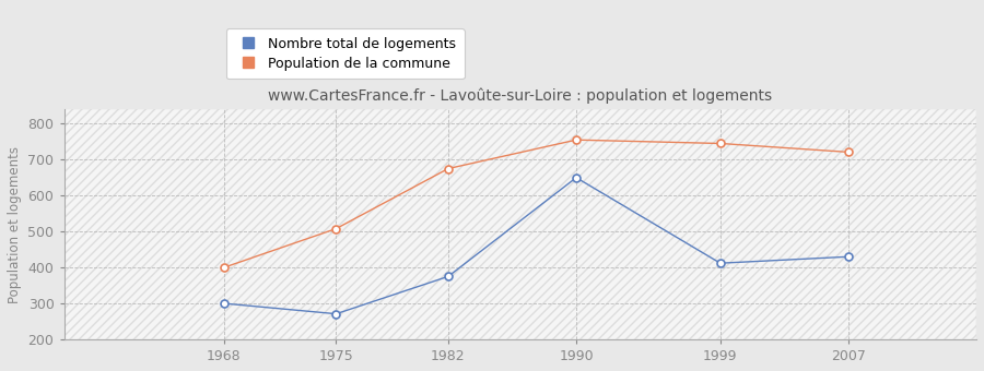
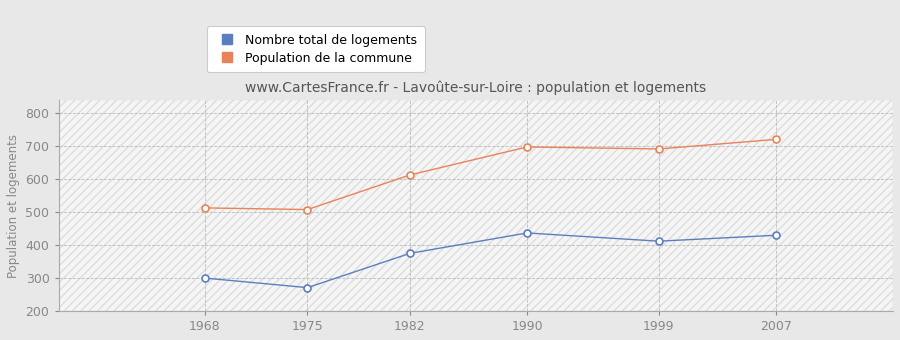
Population de la commune/1968: 400 -> 513
Population de la commune/1982: 675 -> 613
Nombre total de logements/1990: 650 -> 437
Population de la commune/1990: 755 -> 698
Population de la commune/1999: 745 -> 692
